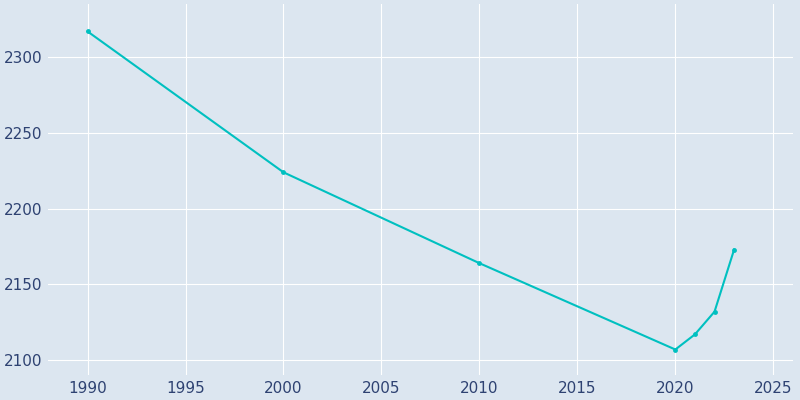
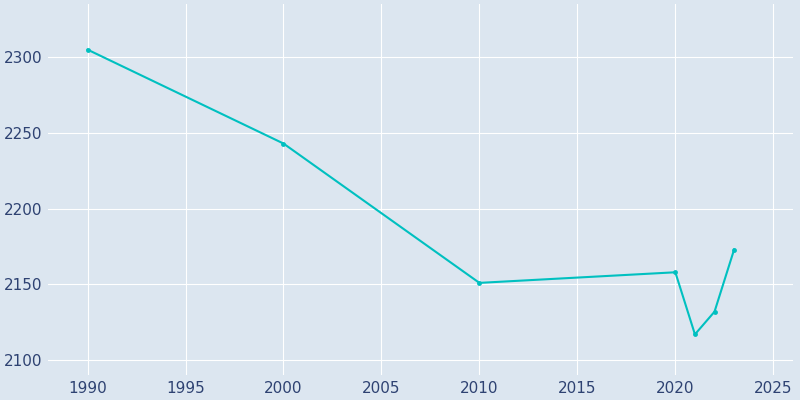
1990: 2317 -> 2305
2000: 2224 -> 2243
2010: 2164 -> 2151
2020: 2107 -> 2158
